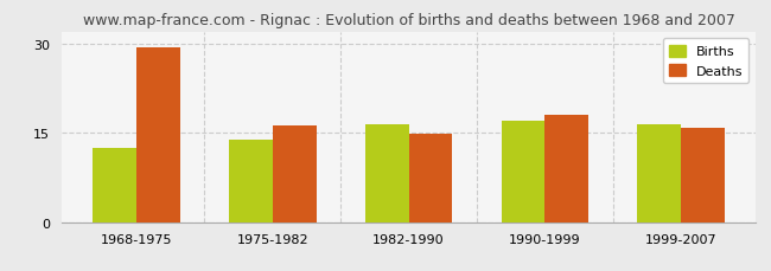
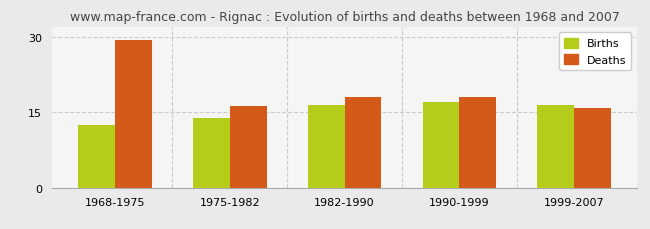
Deaths/1982-1990: 14.8 -> 18.0
